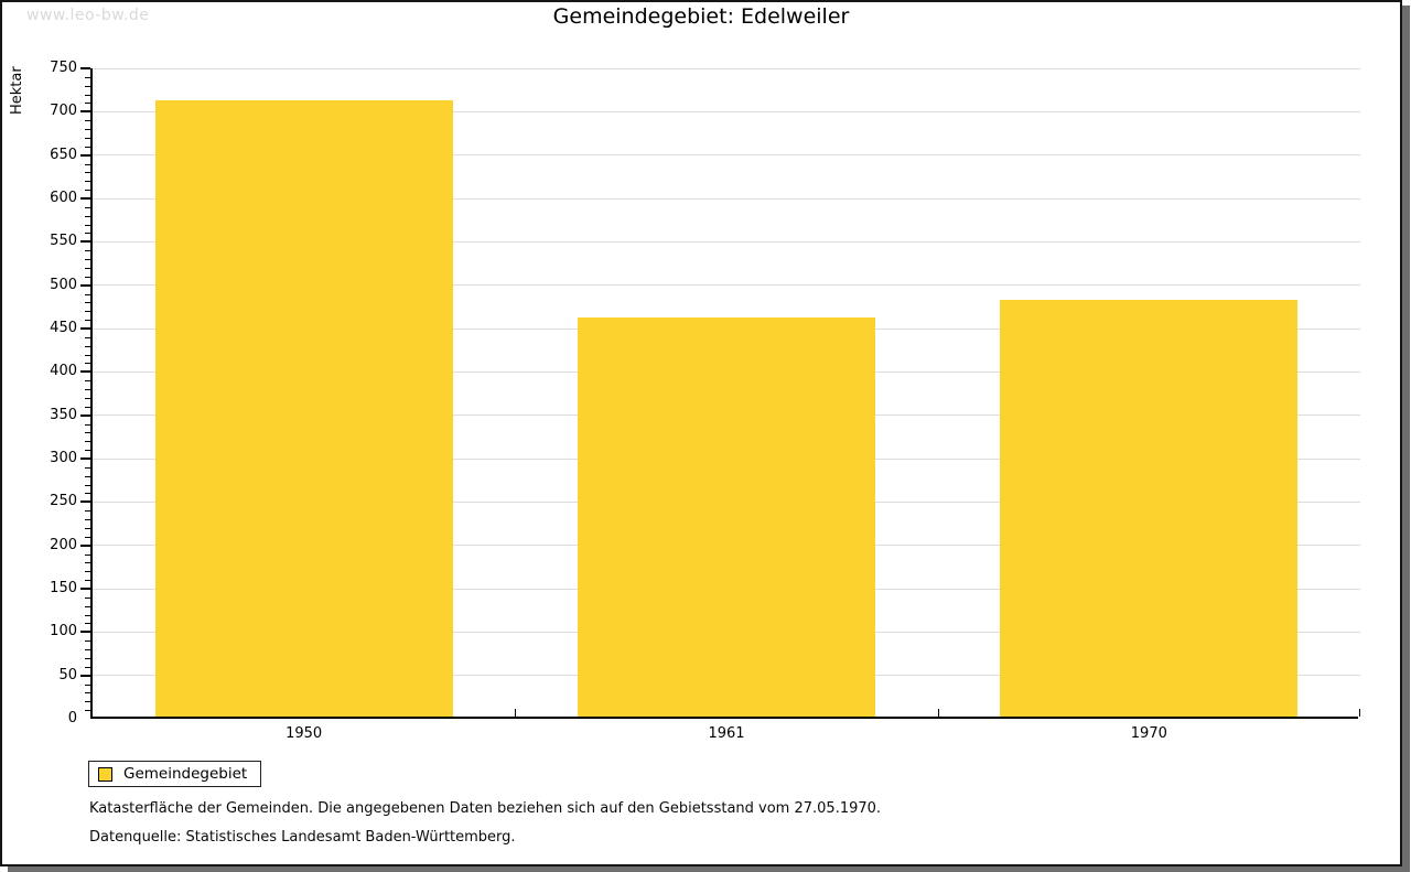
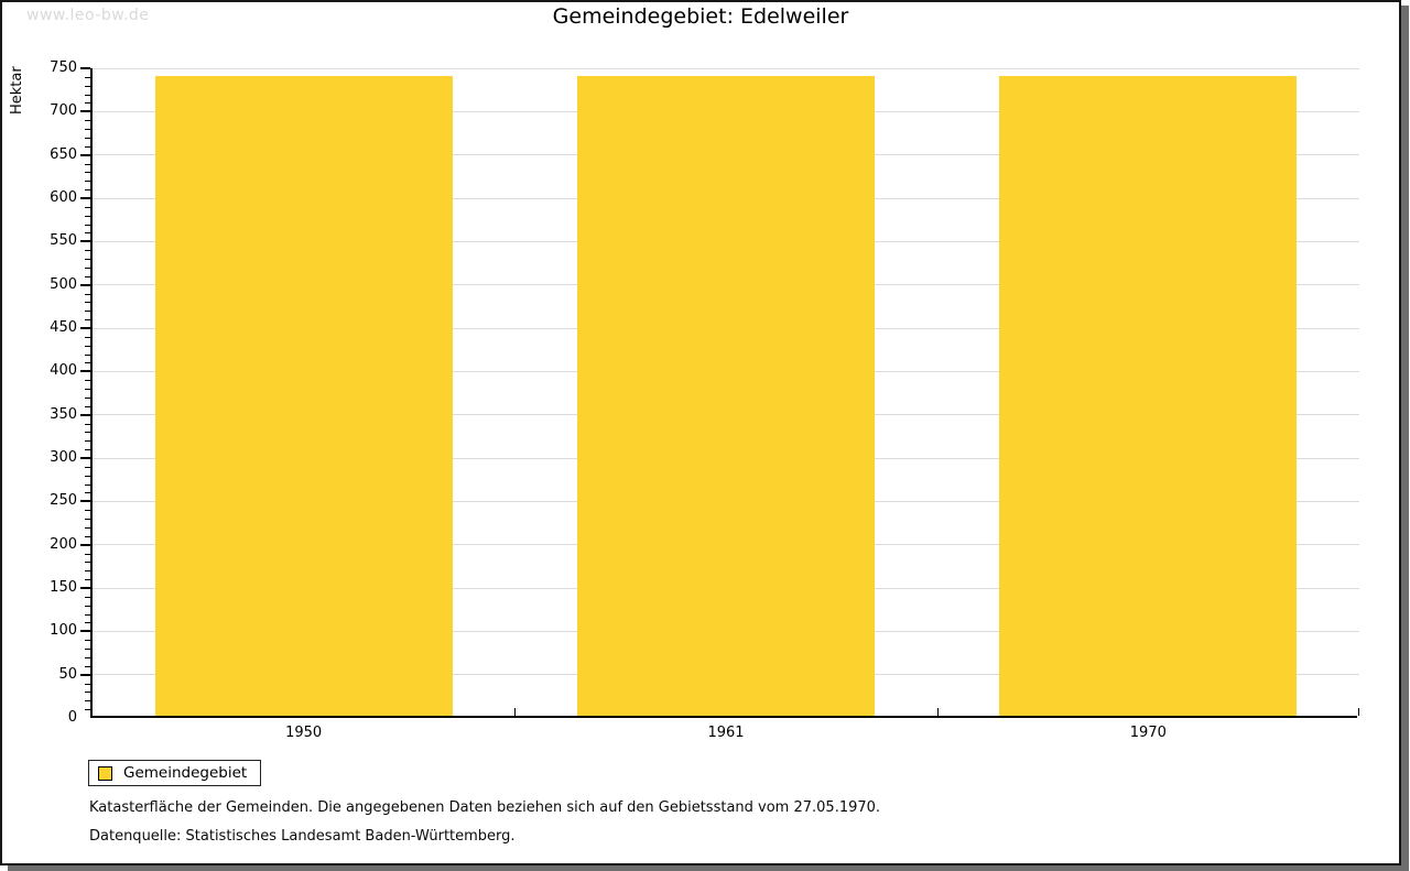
1950: 710 -> 740
1961: 460 -> 740
1970: 480 -> 740
